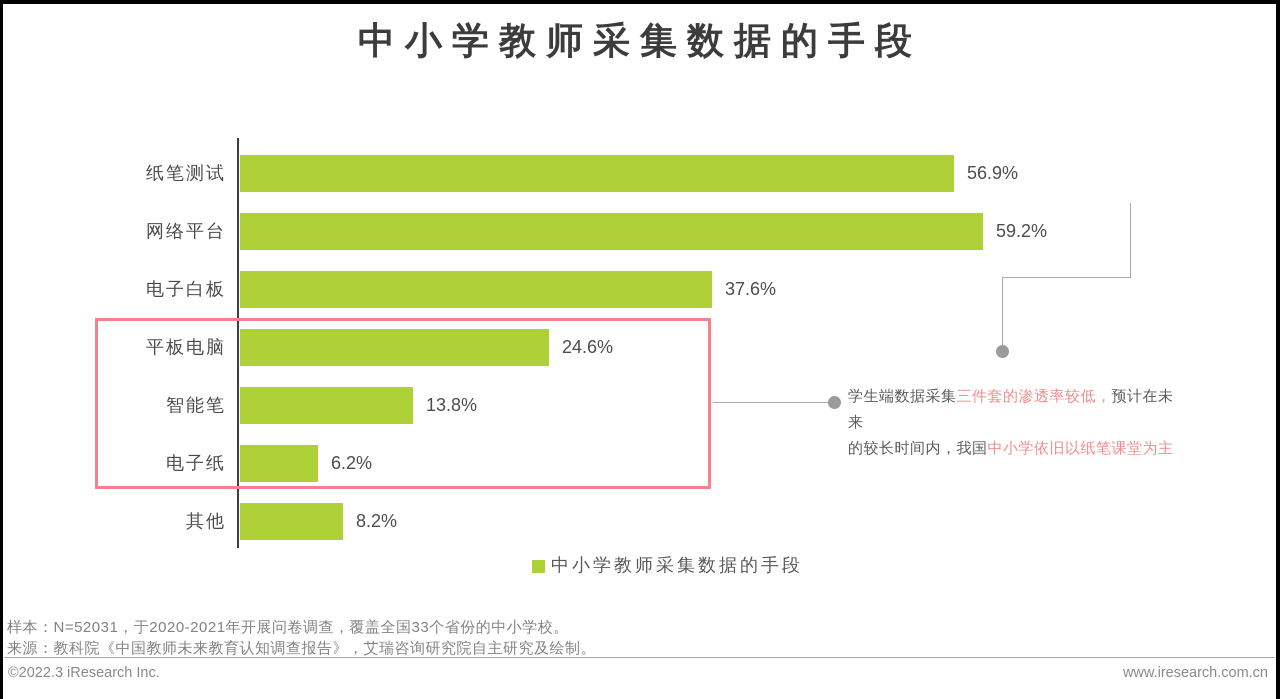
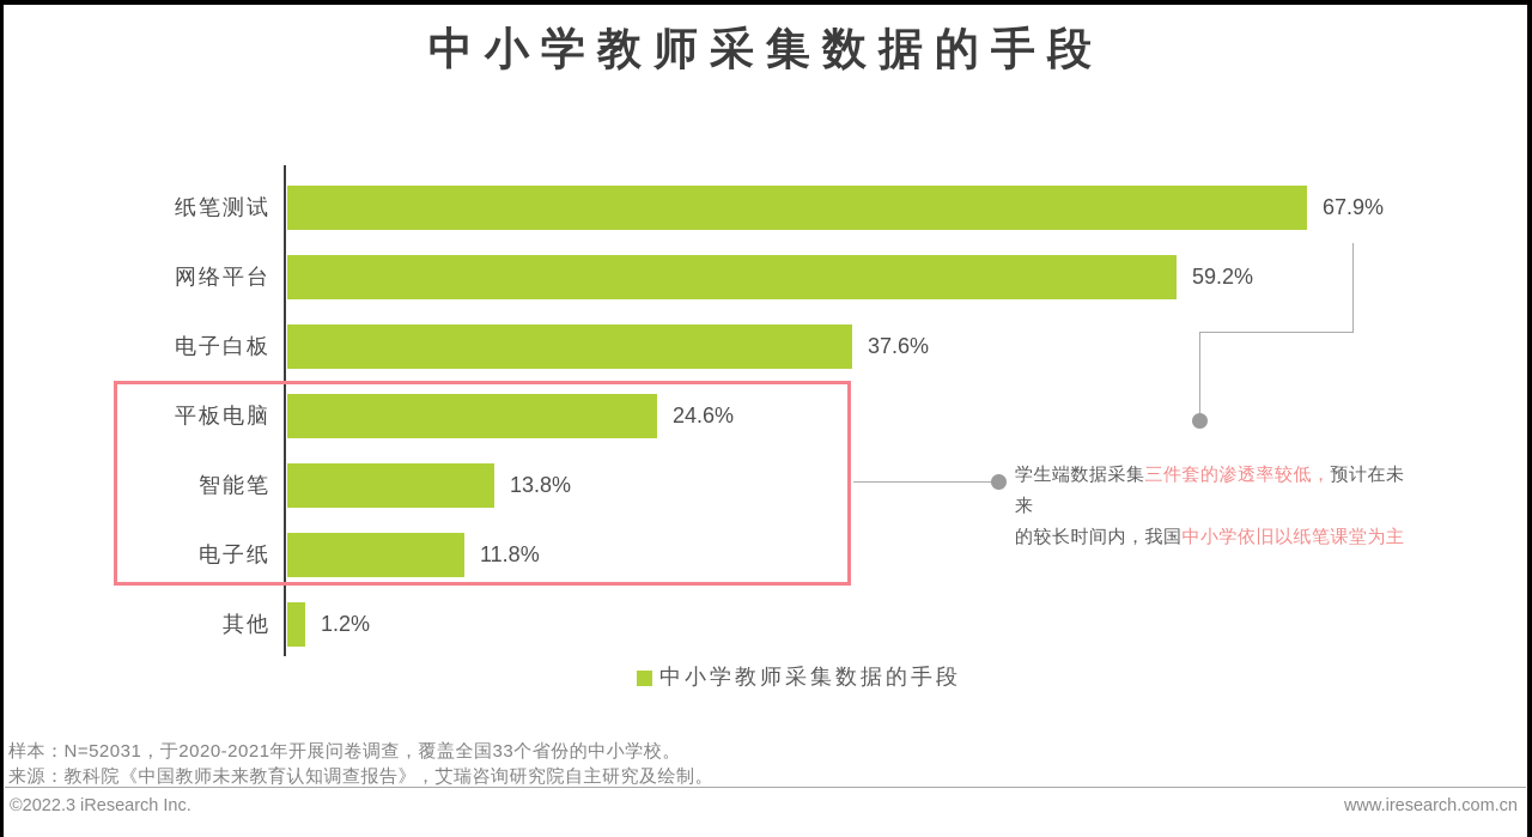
纸笔测试: 56.9% -> 67.9%
电子纸: 6.2% -> 11.8%
其他: 8.2% -> 1.2%
